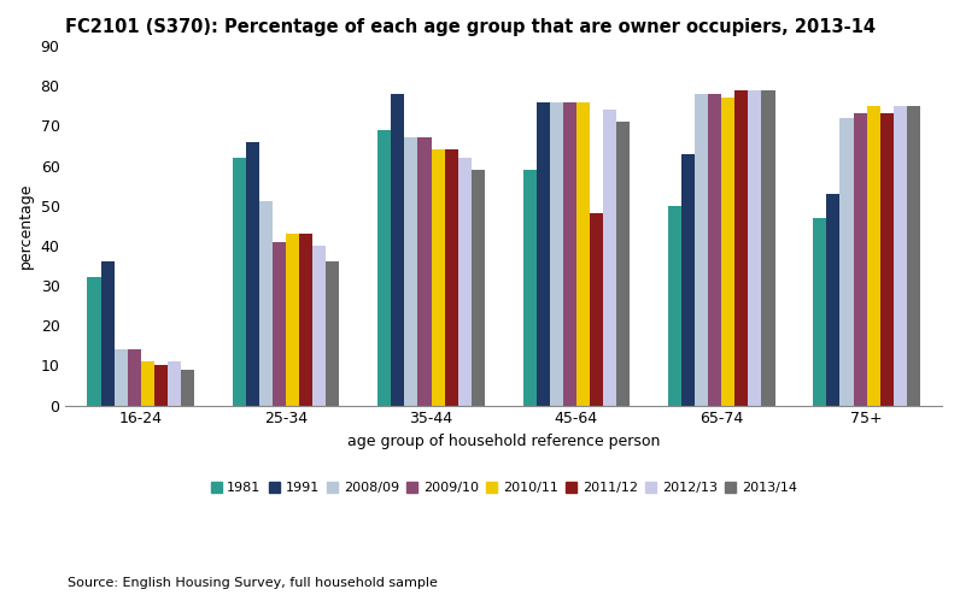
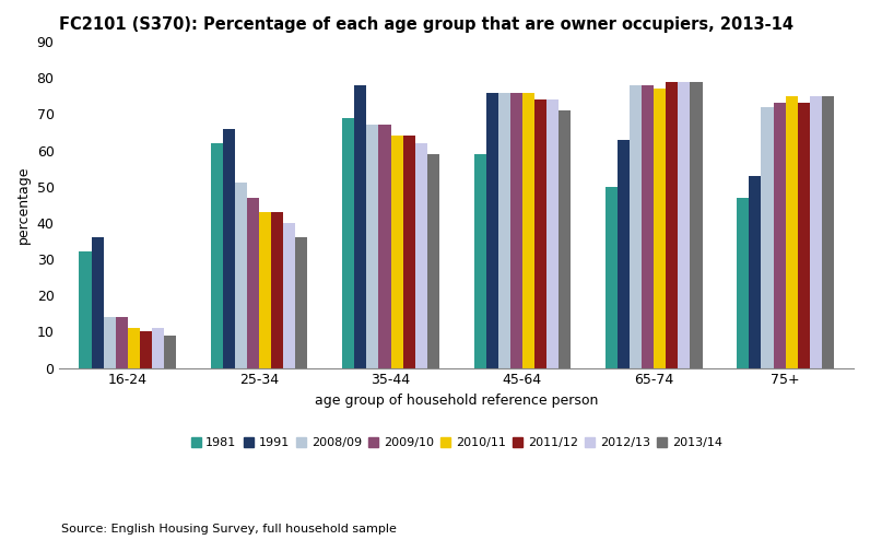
2009/10/25-34: 41 -> 47
2011/12/45-64: 48 -> 74
